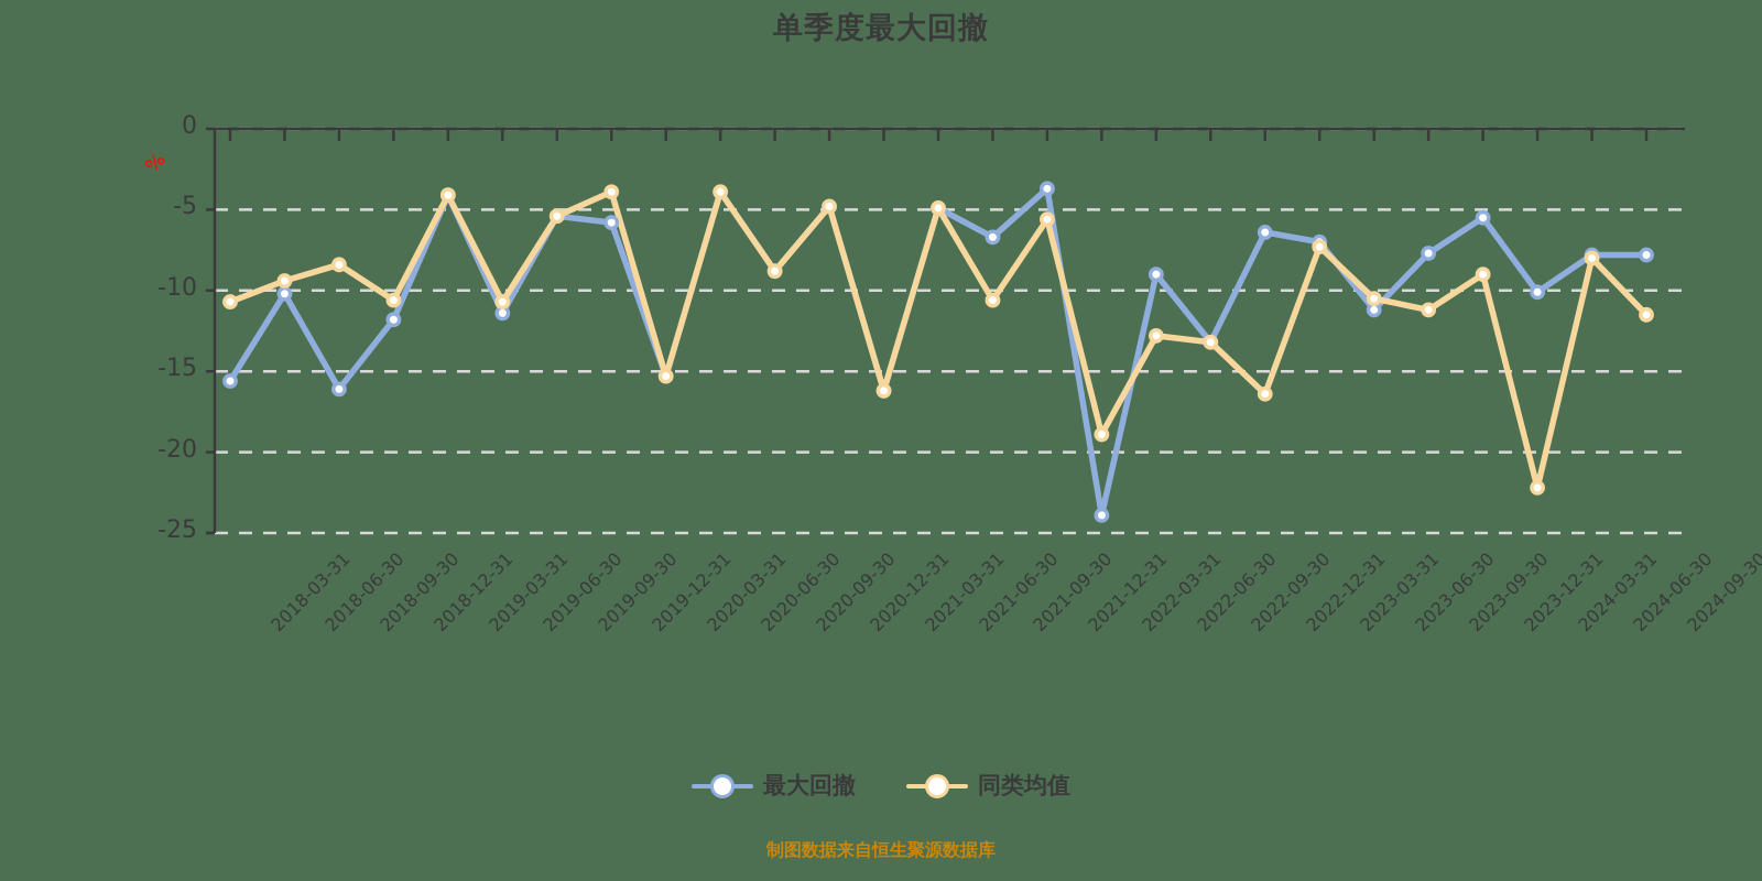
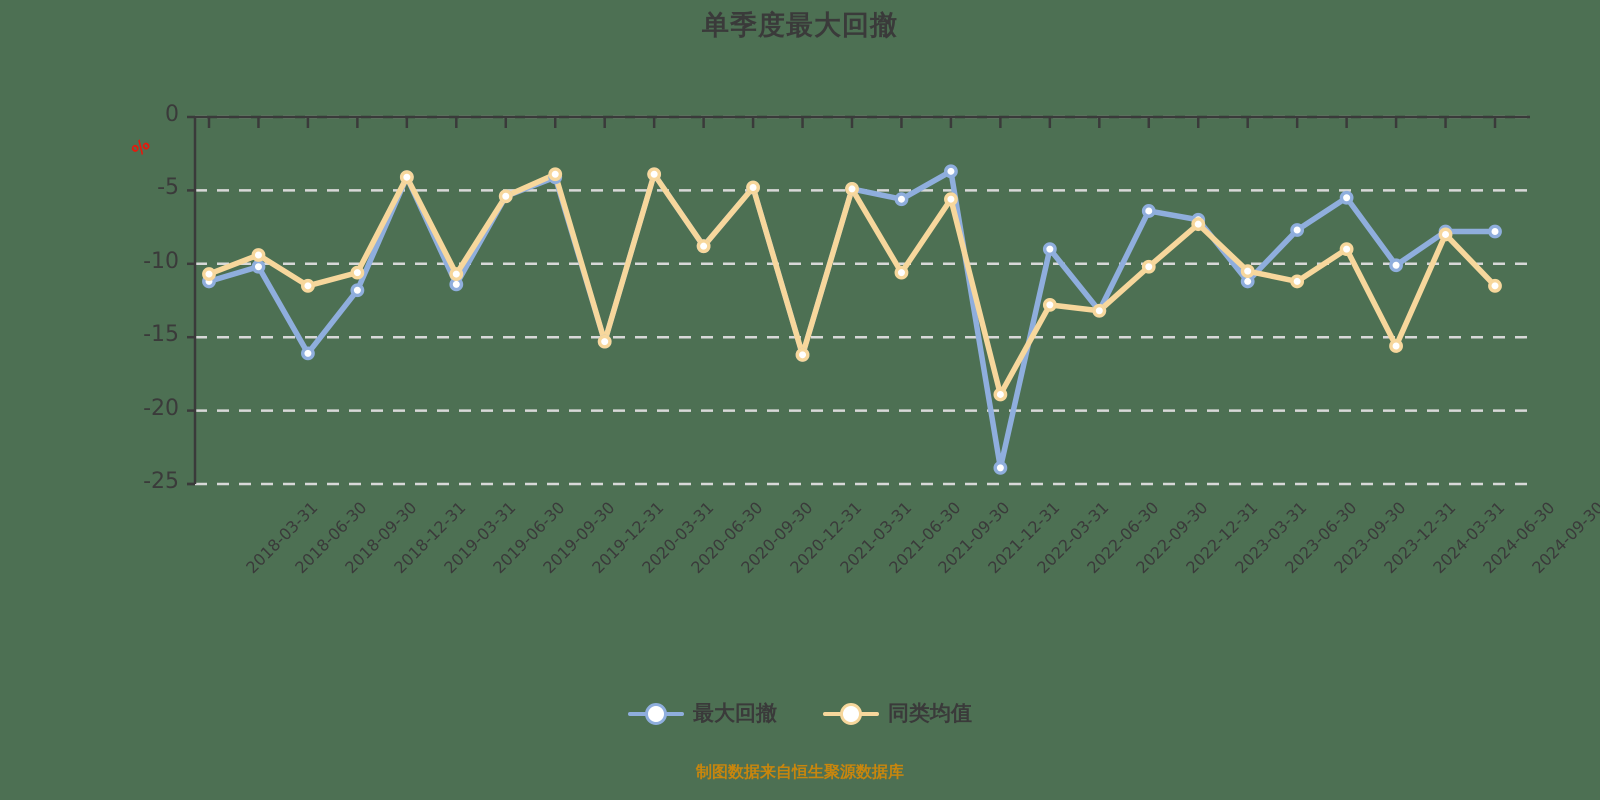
最大回撤/2018-03-31: -15.6 -> -11.2
同类均值/2018-09-30: -8.4 -> -11.5
最大回撤/2019-12-31: -5.8 -> -4.1
最大回撤/2021-09-30: -6.7 -> -5.6
同类均值/2022-12-31: -16.4 -> -10.2
同类均值/2024-03-31: -22.2 -> -15.6
